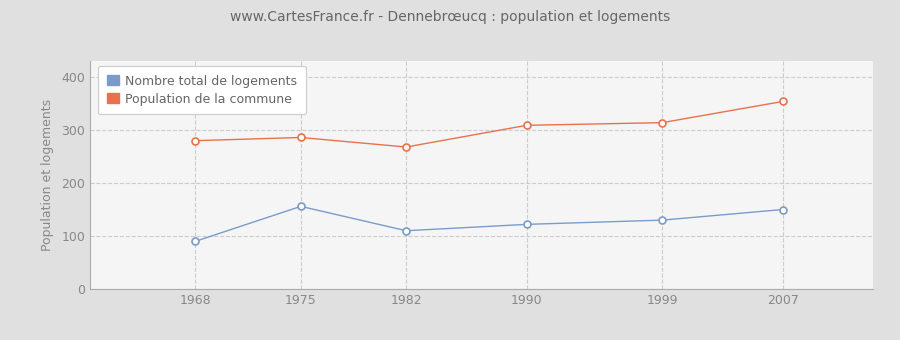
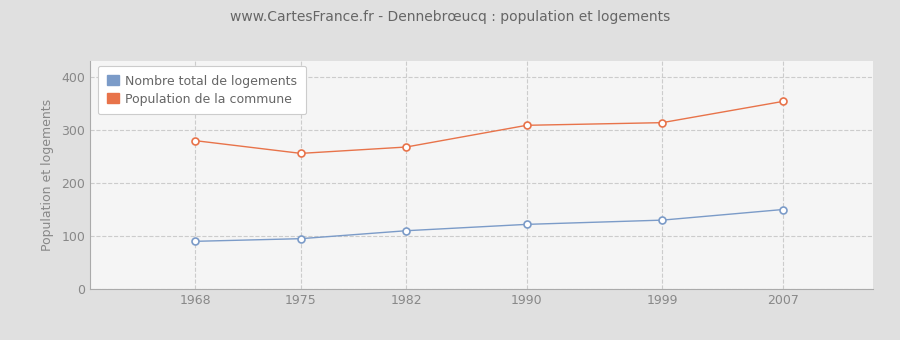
Nombre total de logements/1975: 156 -> 95
Population de la commune/1975: 286 -> 256
